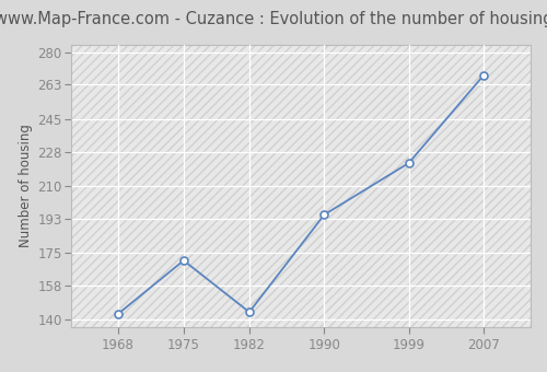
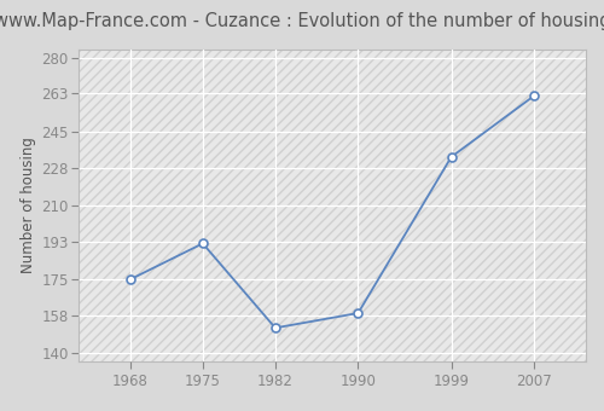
1968: 143 -> 175
1975: 171 -> 192
1982: 144 -> 152
1990: 195 -> 159
1999: 222 -> 233
2007: 268 -> 262
